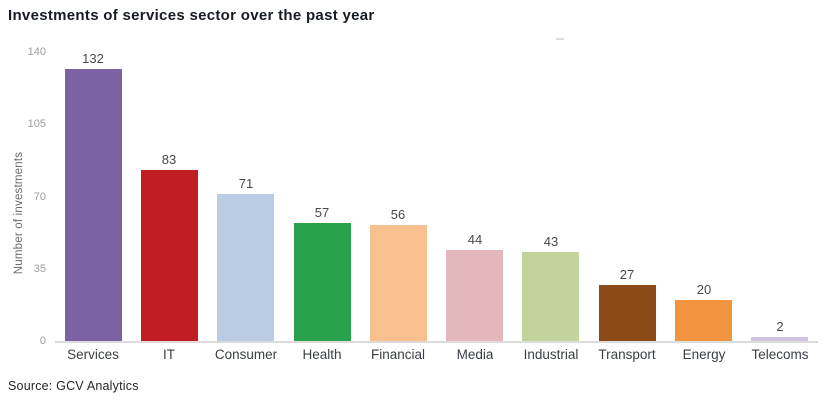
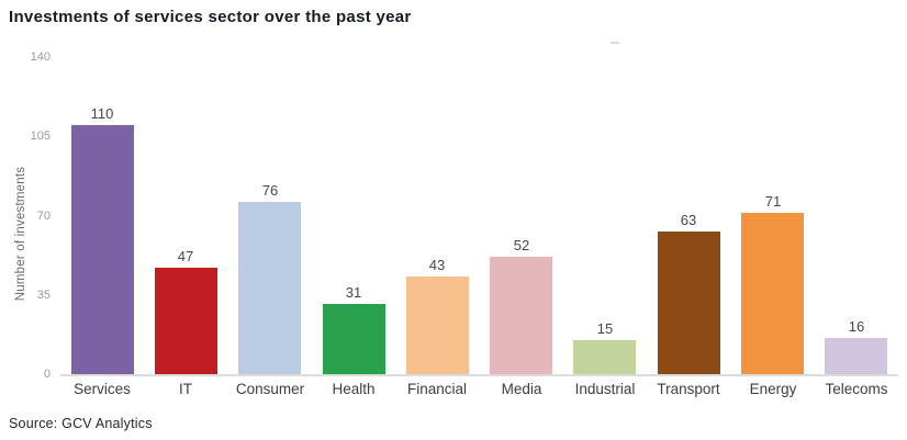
Services: 132 -> 110
IT: 83 -> 47
Consumer: 71 -> 76
Health: 57 -> 31
Financial: 56 -> 43
Media: 44 -> 52
Industrial: 43 -> 15
Transport: 27 -> 63
Energy: 20 -> 71
Telecoms: 2 -> 16
